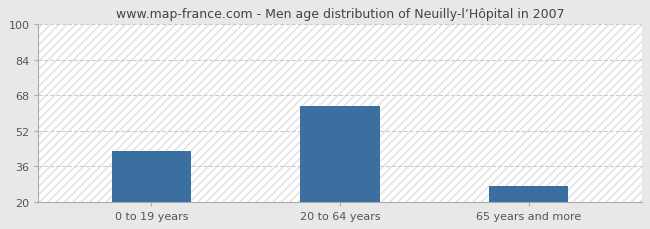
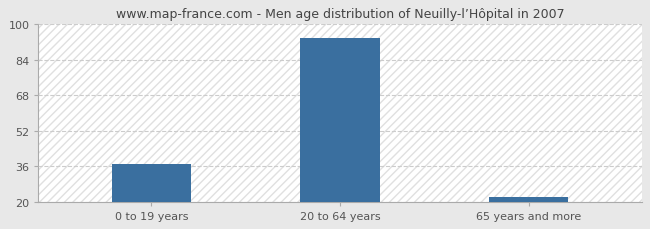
0 to 19 years: 43 -> 37
20 to 64 years: 63 -> 94
65 years and more: 27 -> 22
